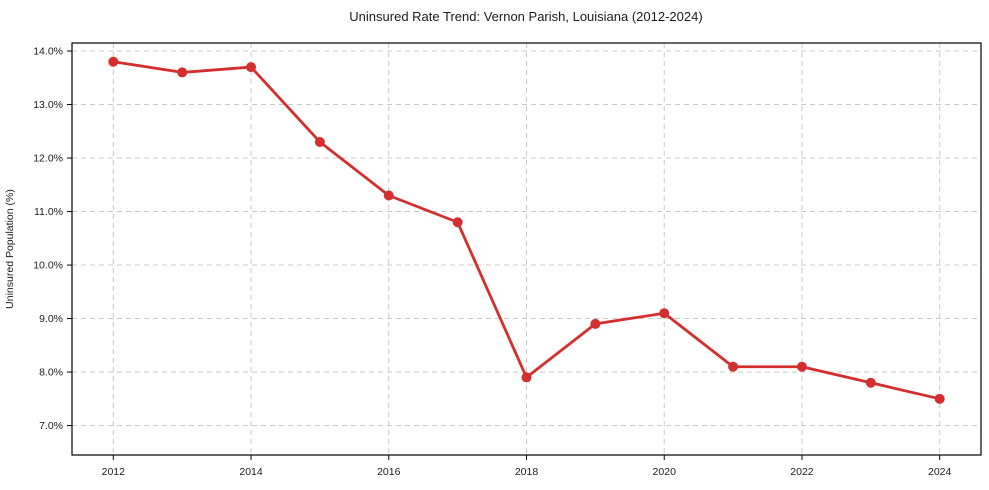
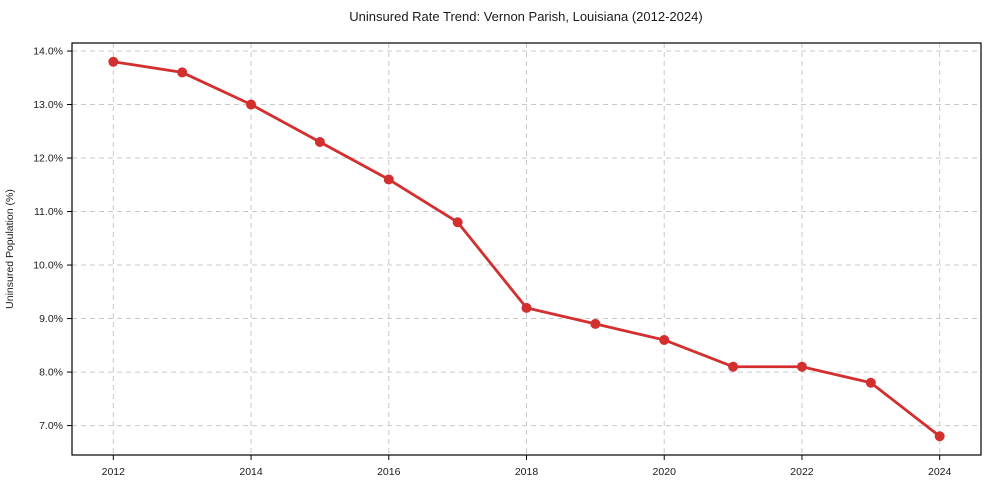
2014: 13.7% -> 13.0%
2016: 11.3% -> 11.6%
2018: 7.9% -> 9.2%
2020: 9.1% -> 8.6%
2024: 7.5% -> 6.8%
